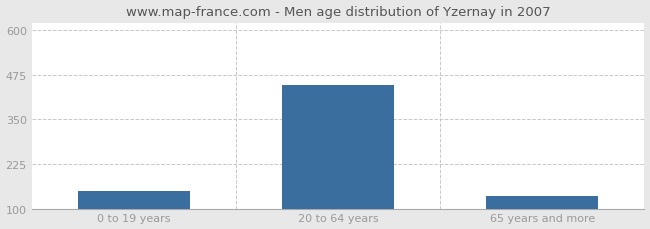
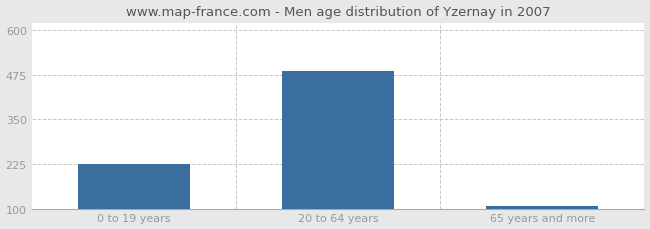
0 to 19 years: 150 -> 226
20 to 64 years: 445 -> 484
65 years and more: 135 -> 108
